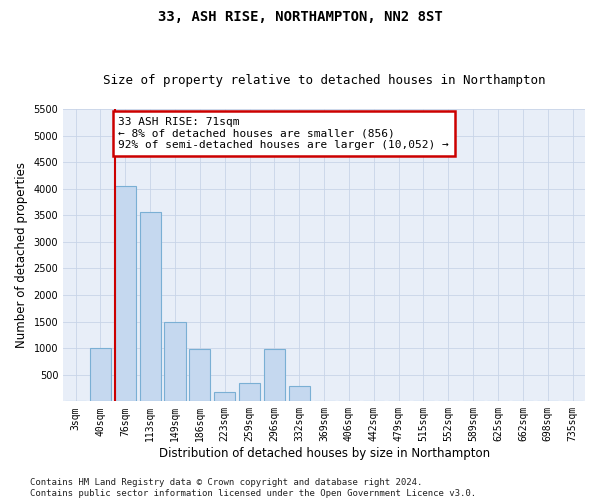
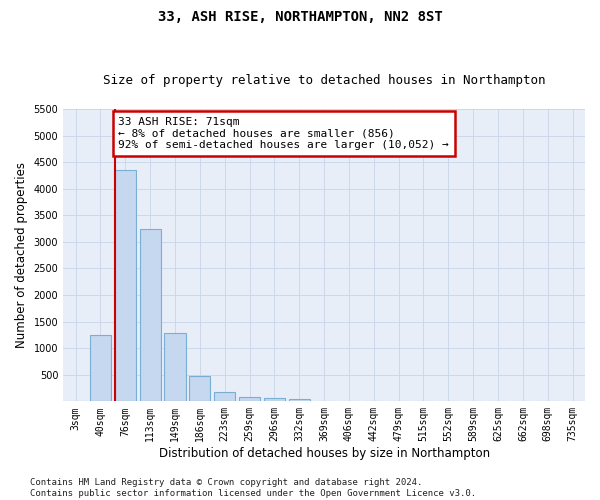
40sqm: 1000 -> 1250
76sqm: 4060 -> 4350
113sqm: 3560 -> 3250
149sqm: 1500 -> 1280
186sqm: 980 -> 480
259sqm: 340 -> 90
296sqm: 980 -> 70
332sqm: 280 -> 50
